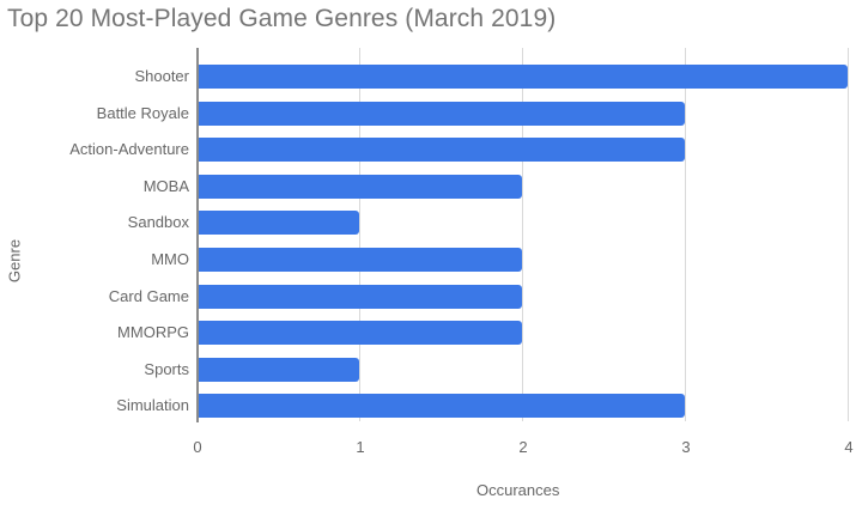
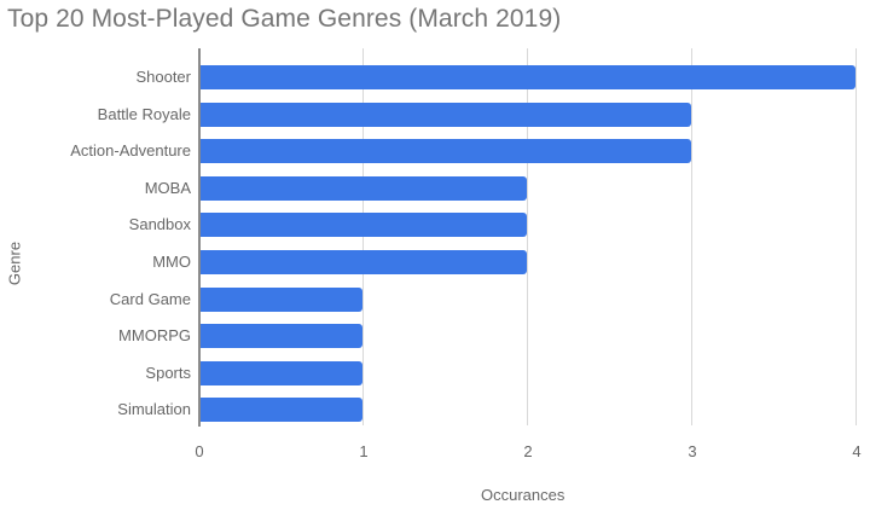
Sandbox: 1 -> 2
Card Game: 2 -> 1
MMORPG: 2 -> 1
Simulation: 3 -> 1
